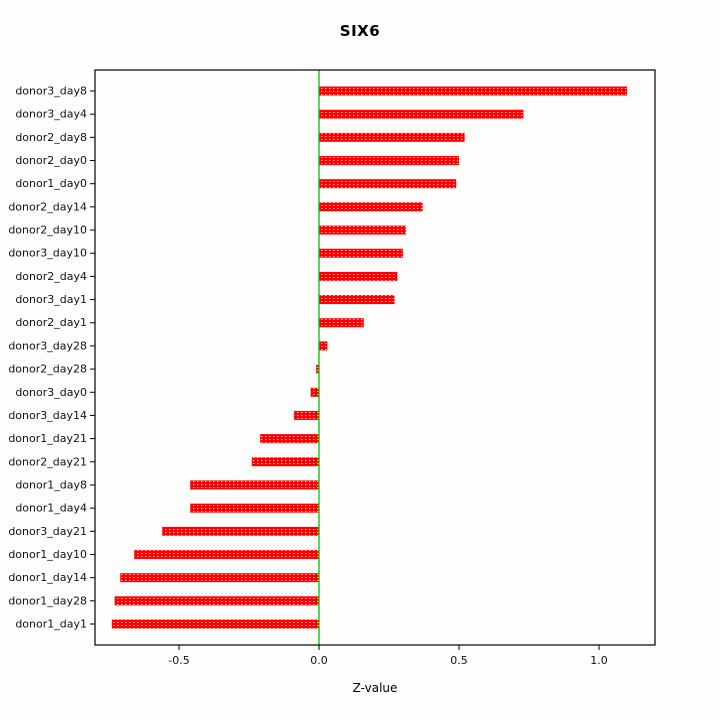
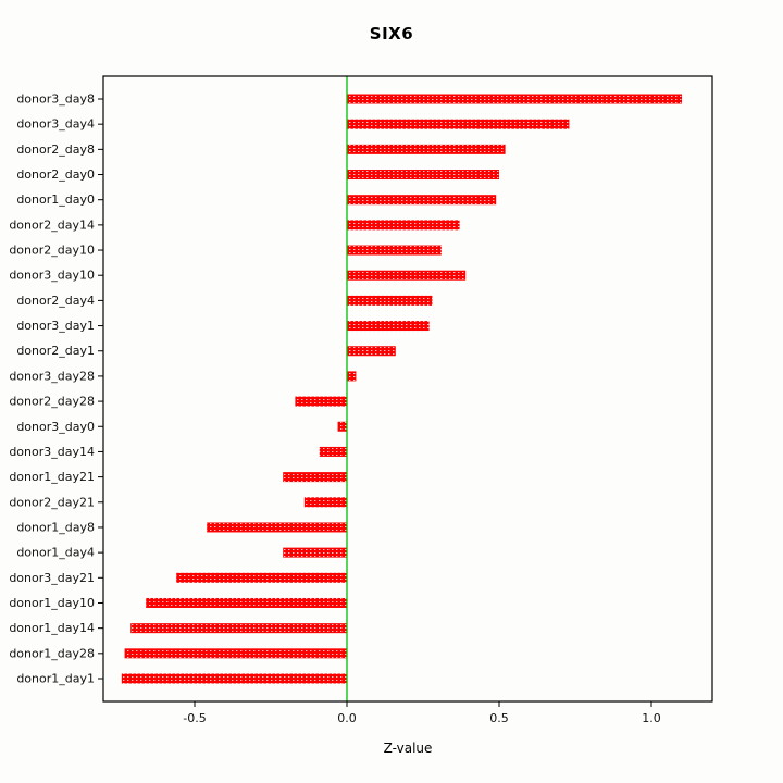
donor3_day10: 0.30 -> 0.39
donor2_day28: -0.01 -> -0.17
donor2_day21: -0.24 -> -0.14
donor1_day4: -0.46 -> -0.21
